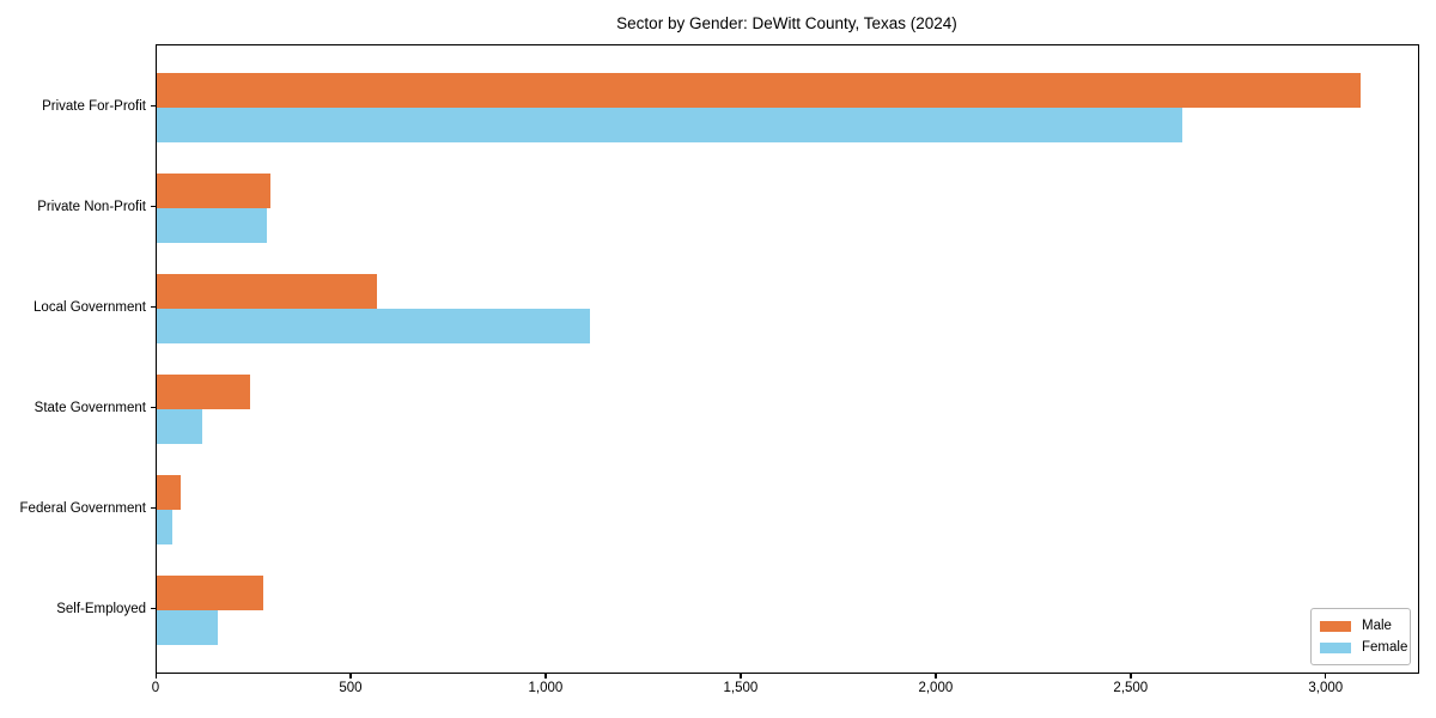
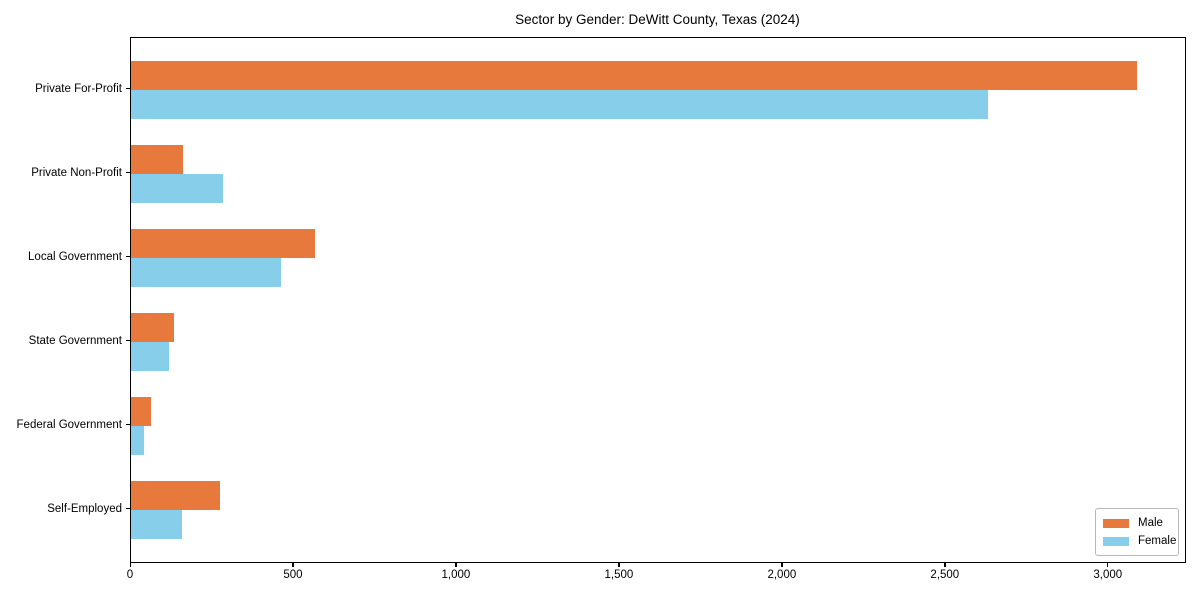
Male/Private Non-Profit: 290 -> 160
Female/Local Government: 1110 -> 460
Male/State Government: 240 -> 130
